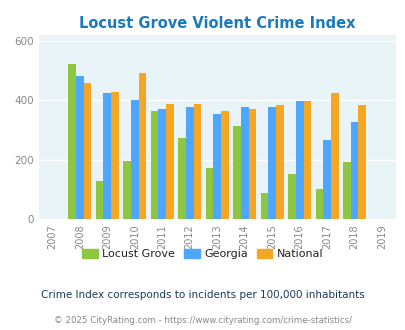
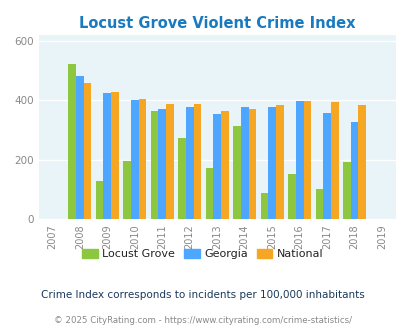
National/2010: 490 -> 405
Georgia/2017: 265 -> 357
National/2017: 425 -> 394
